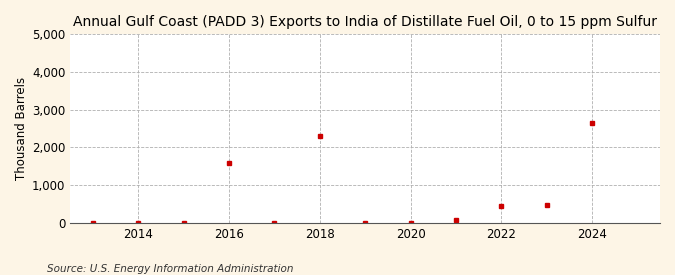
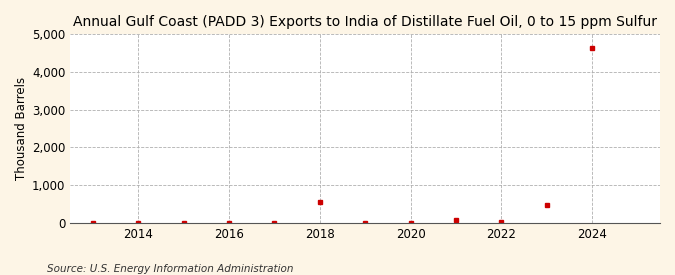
2016: 1,600 -> 0
2018: 2,300 -> 550
2022: 450 -> 20
2024: 2,650 -> 4,650
